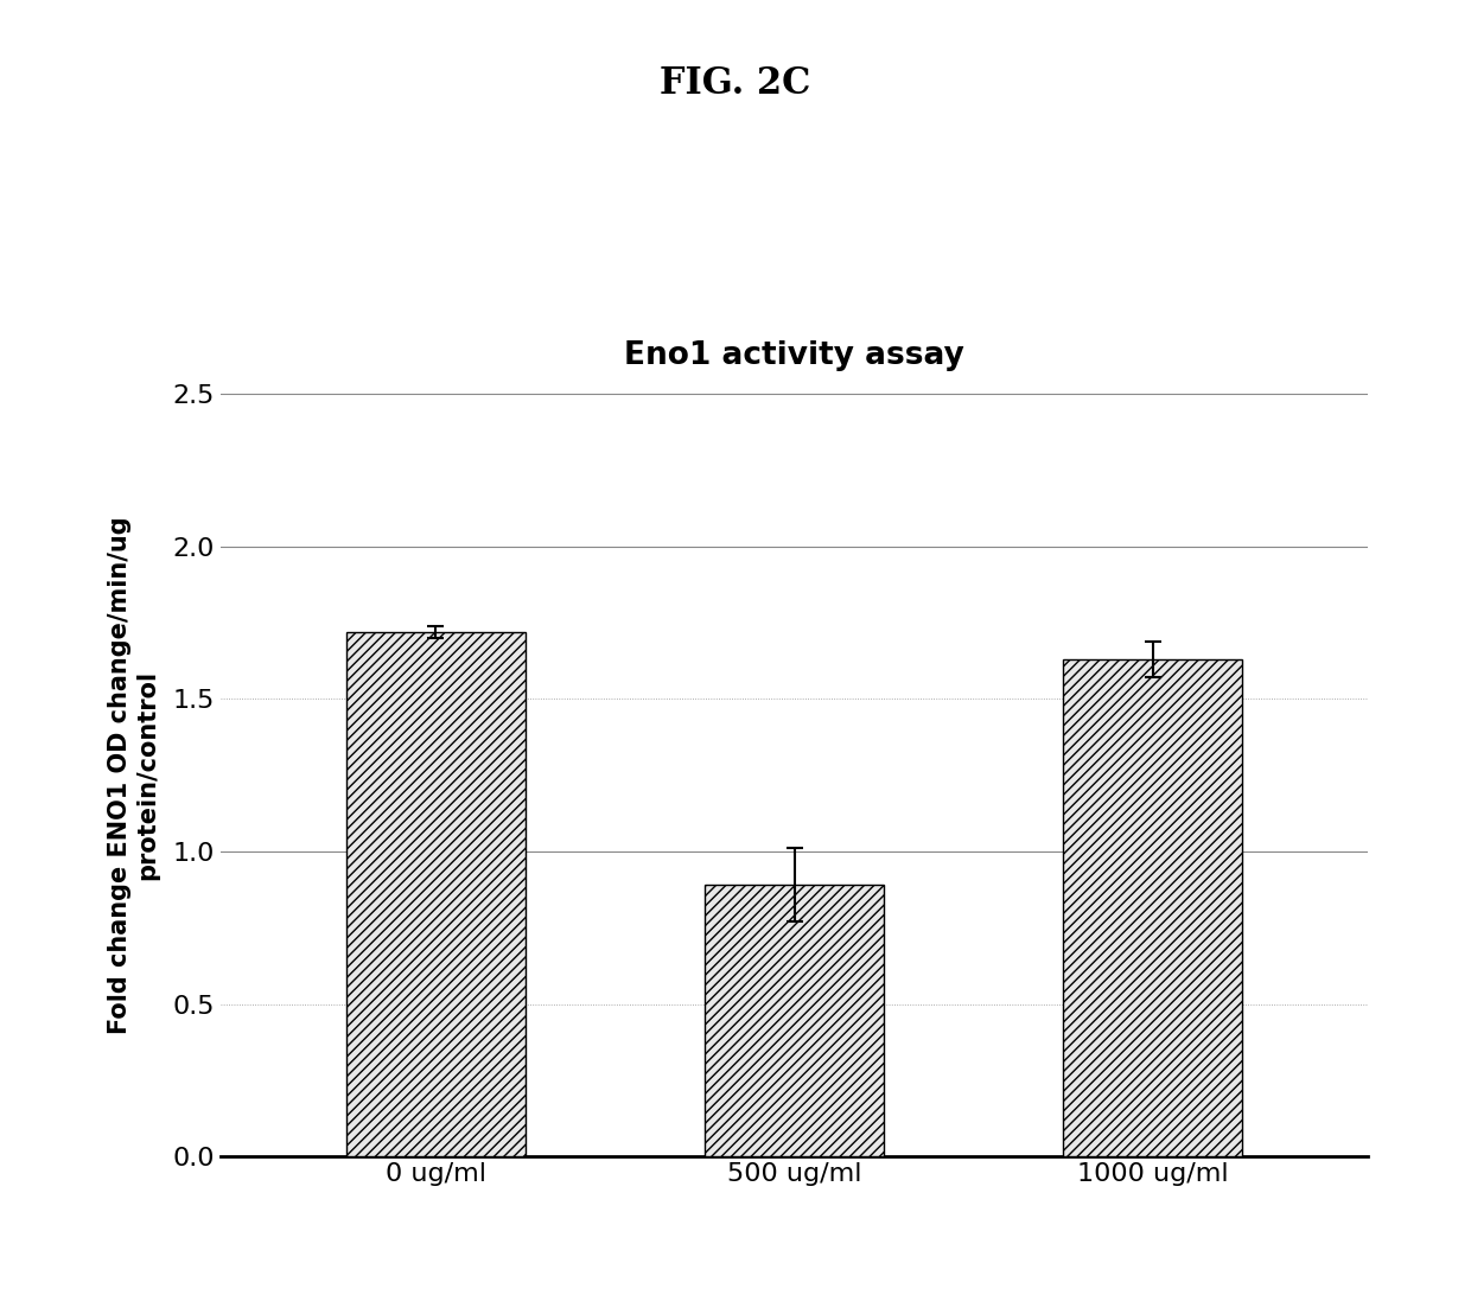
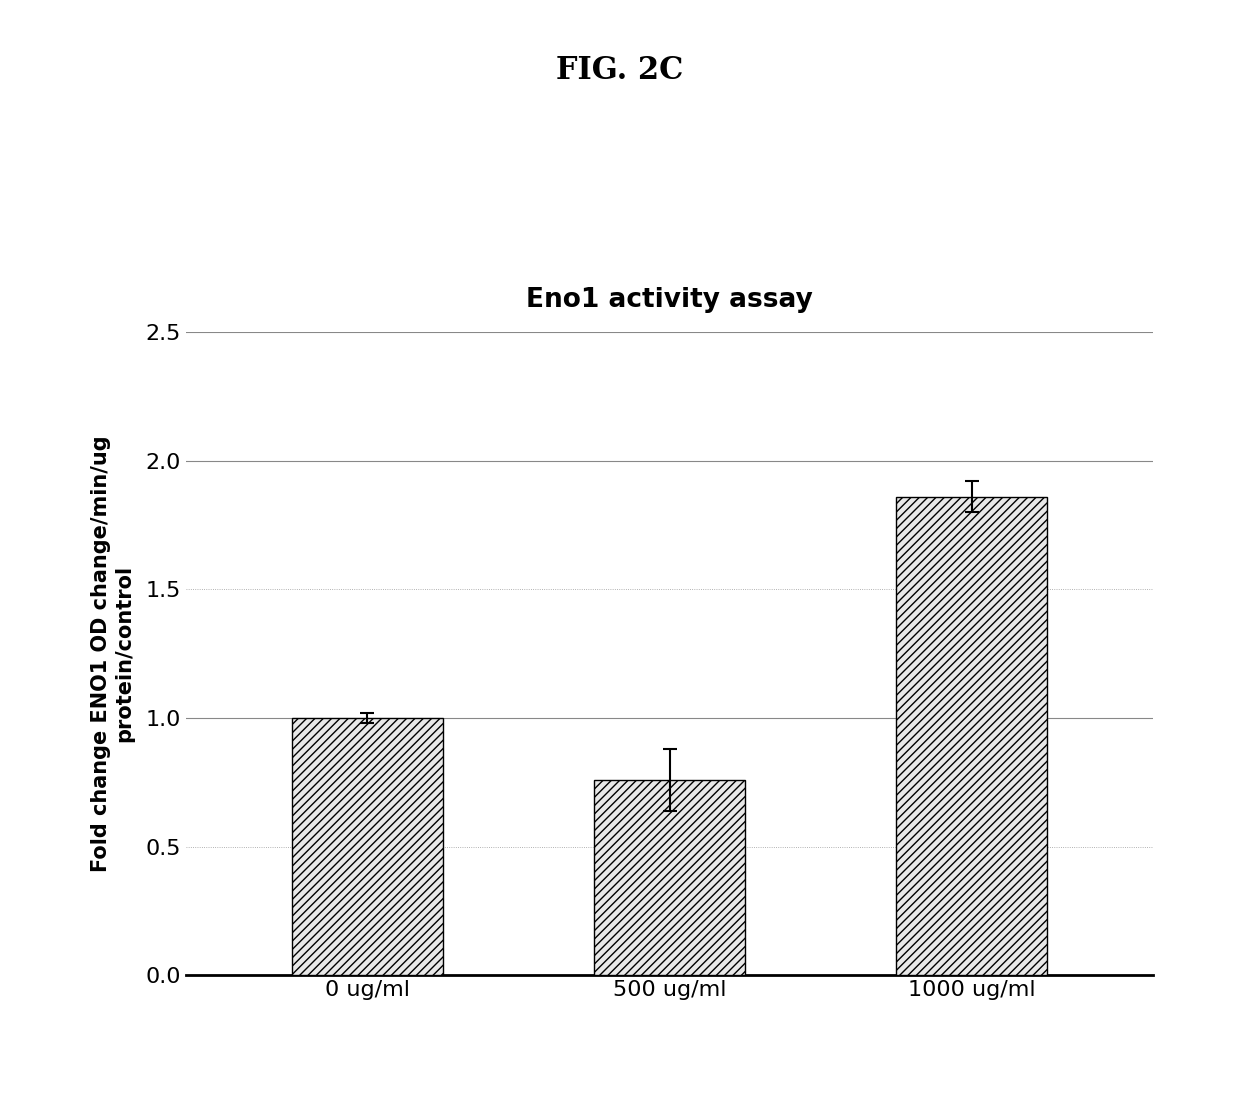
0 ug/ml: 1.72 -> 1.00
500 ug/ml: 0.89 -> 0.76
1000 ug/ml: 1.63 -> 1.86
